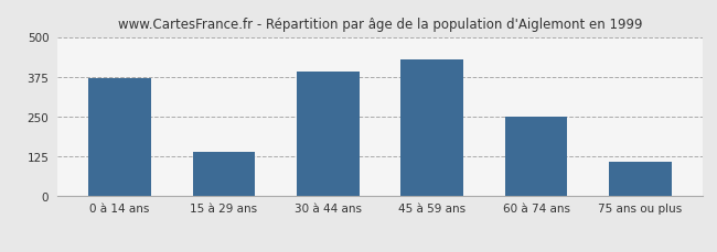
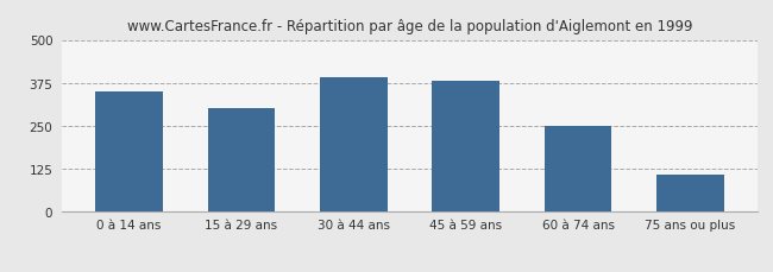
0 à 14 ans: 370 -> 350
15 à 29 ans: 140 -> 300
45 à 59 ans: 430 -> 380
